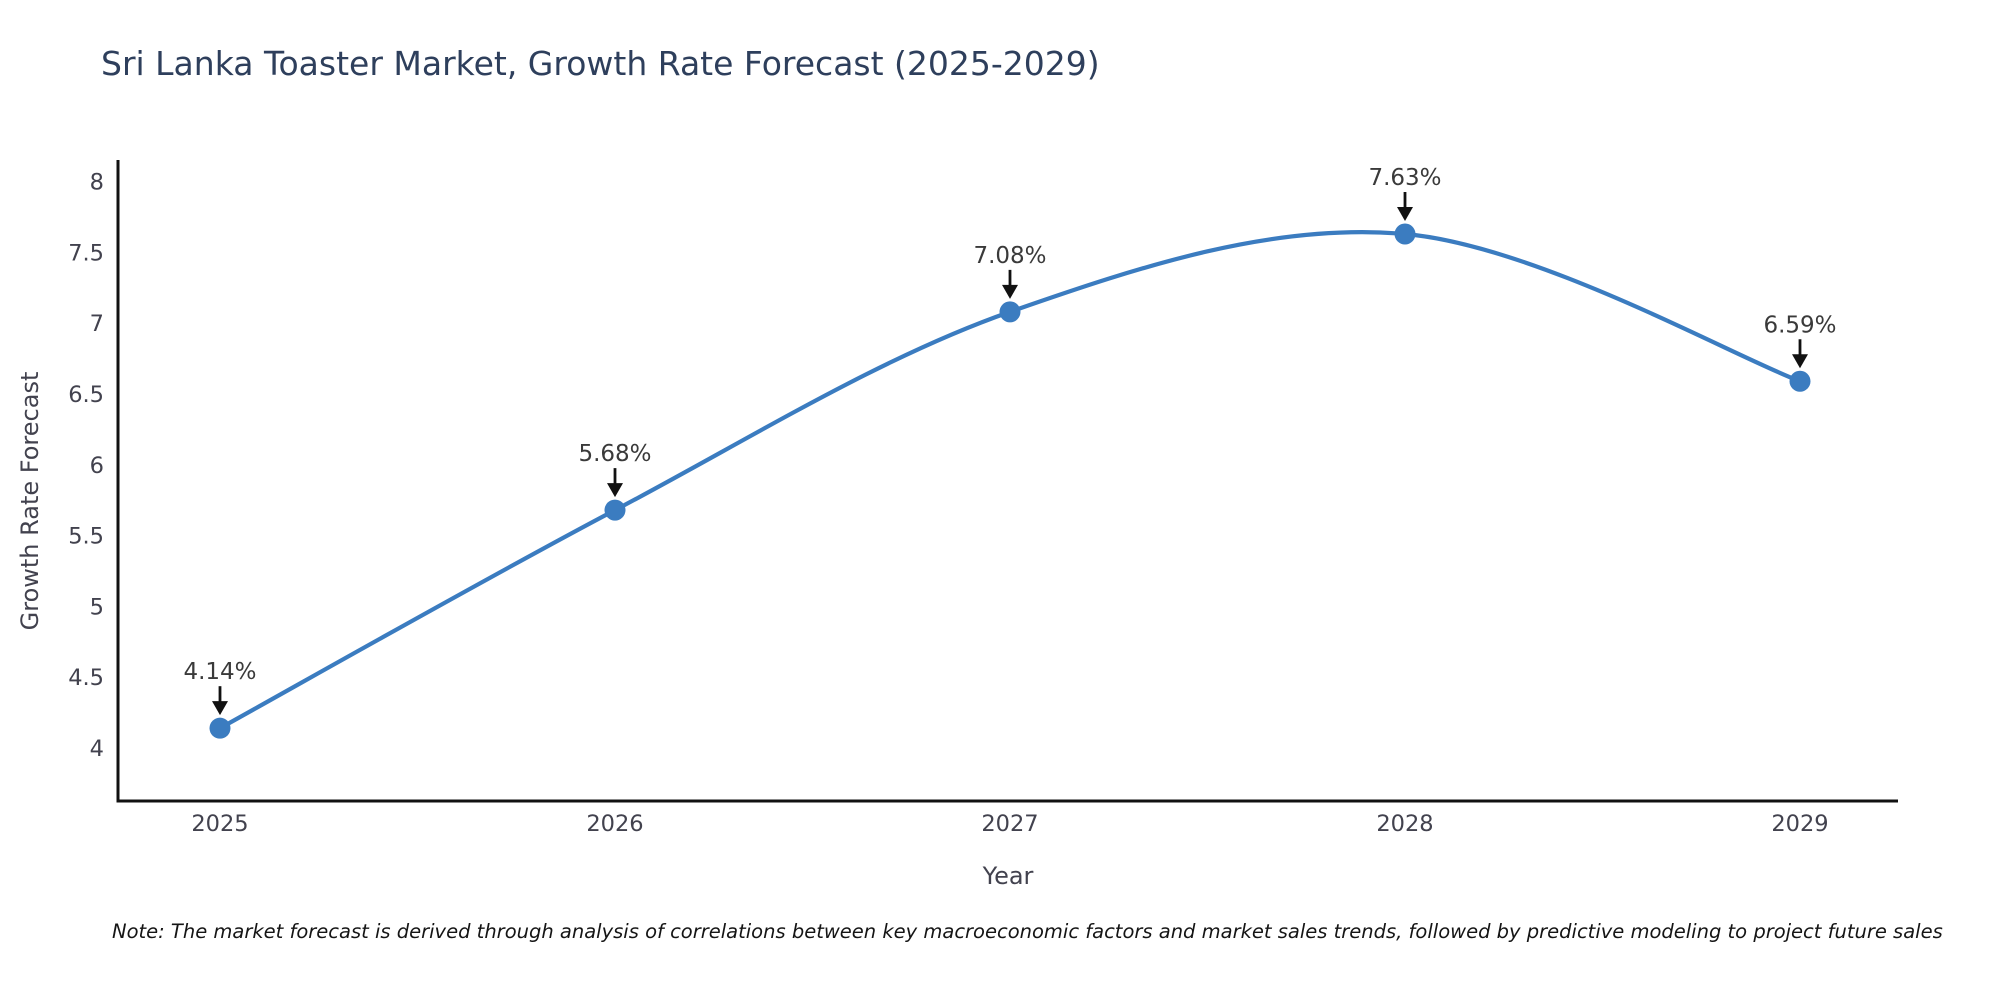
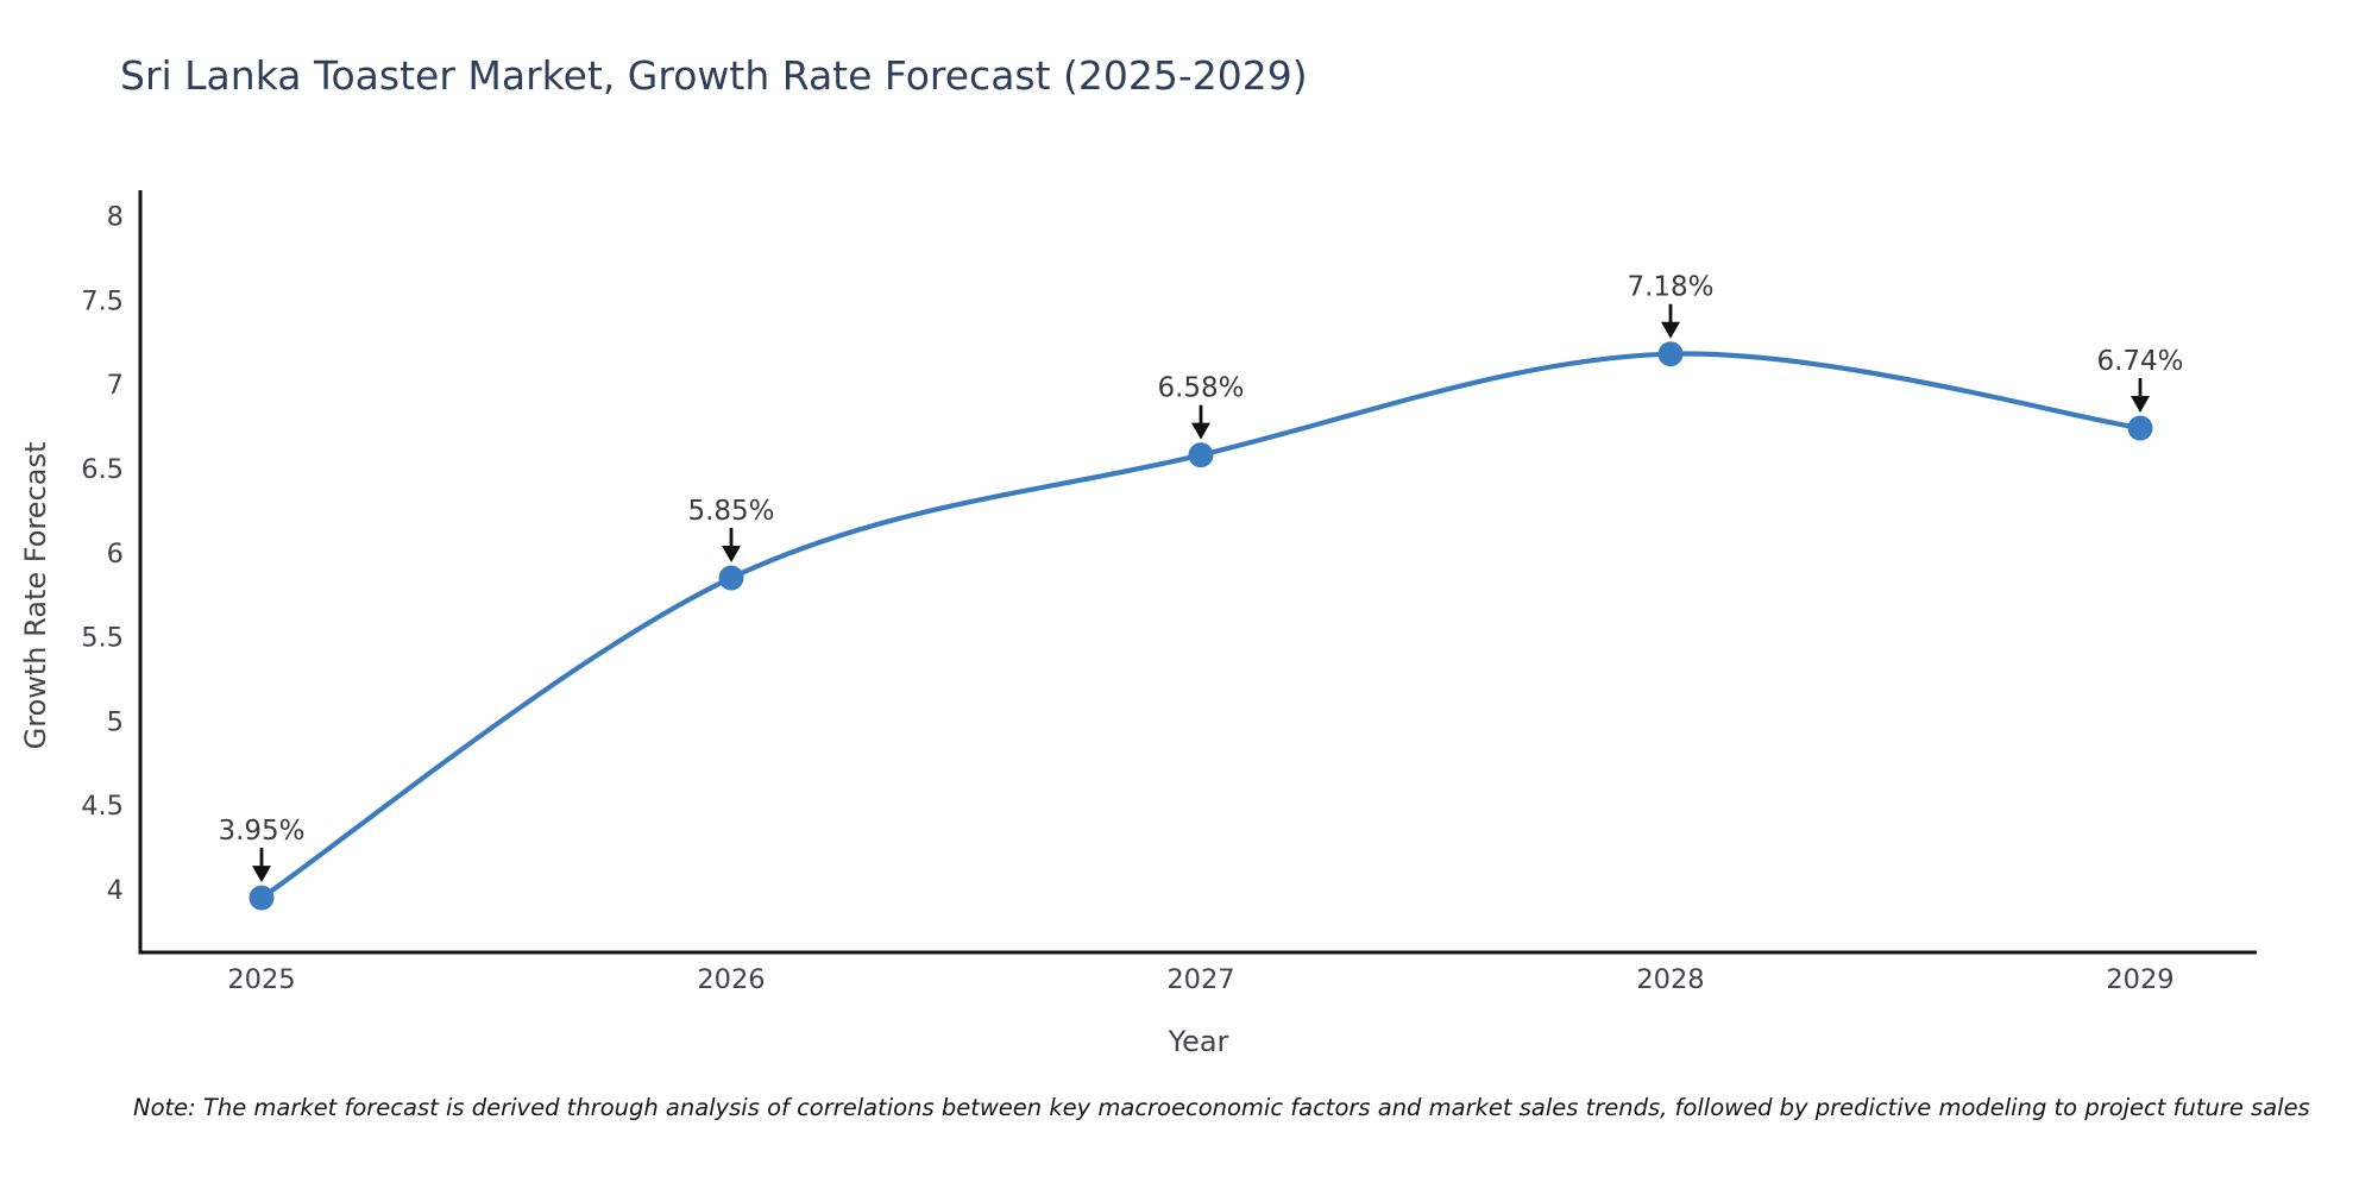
2025: 4.14% -> 3.95%
2026: 5.68% -> 5.85%
2027: 7.08% -> 6.58%
2028: 7.63% -> 7.18%
2029: 6.59% -> 6.74%
